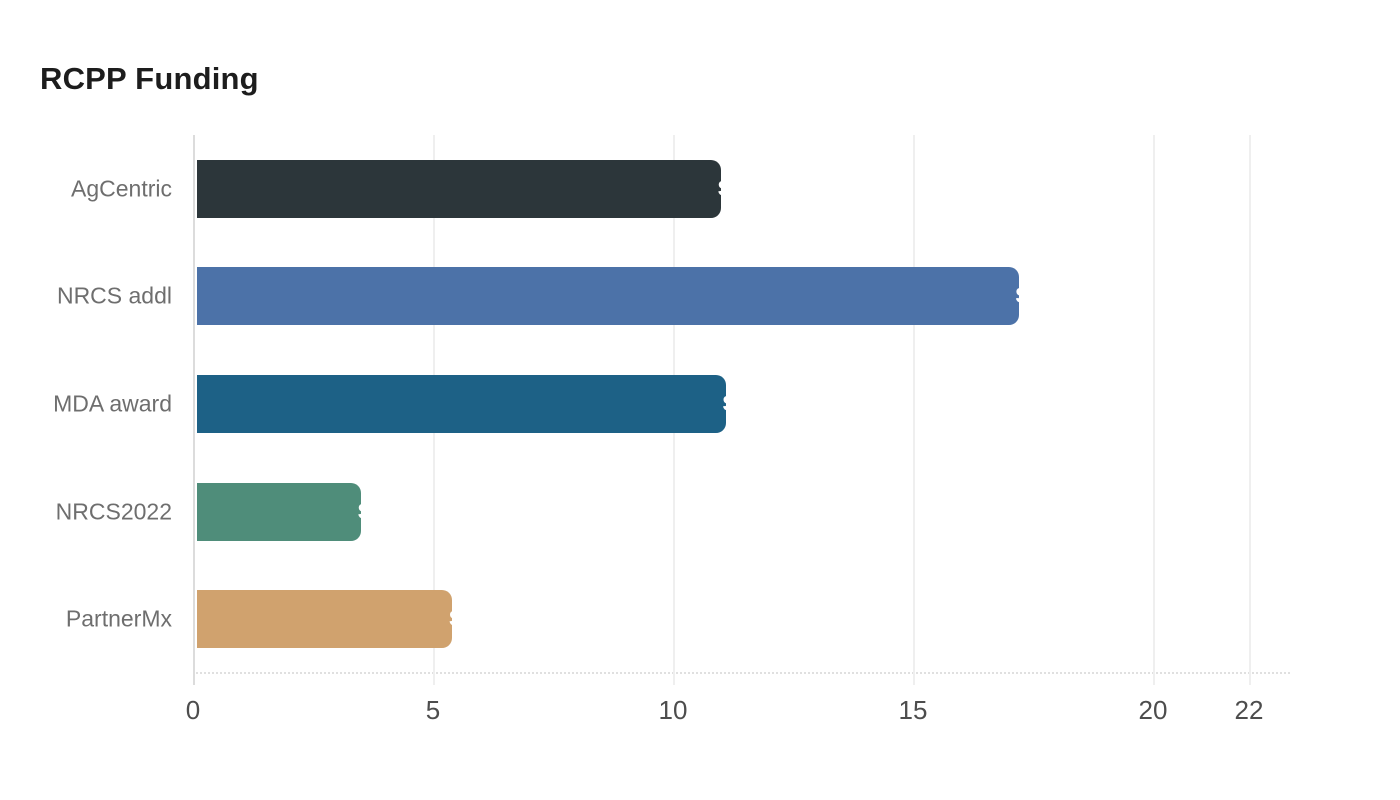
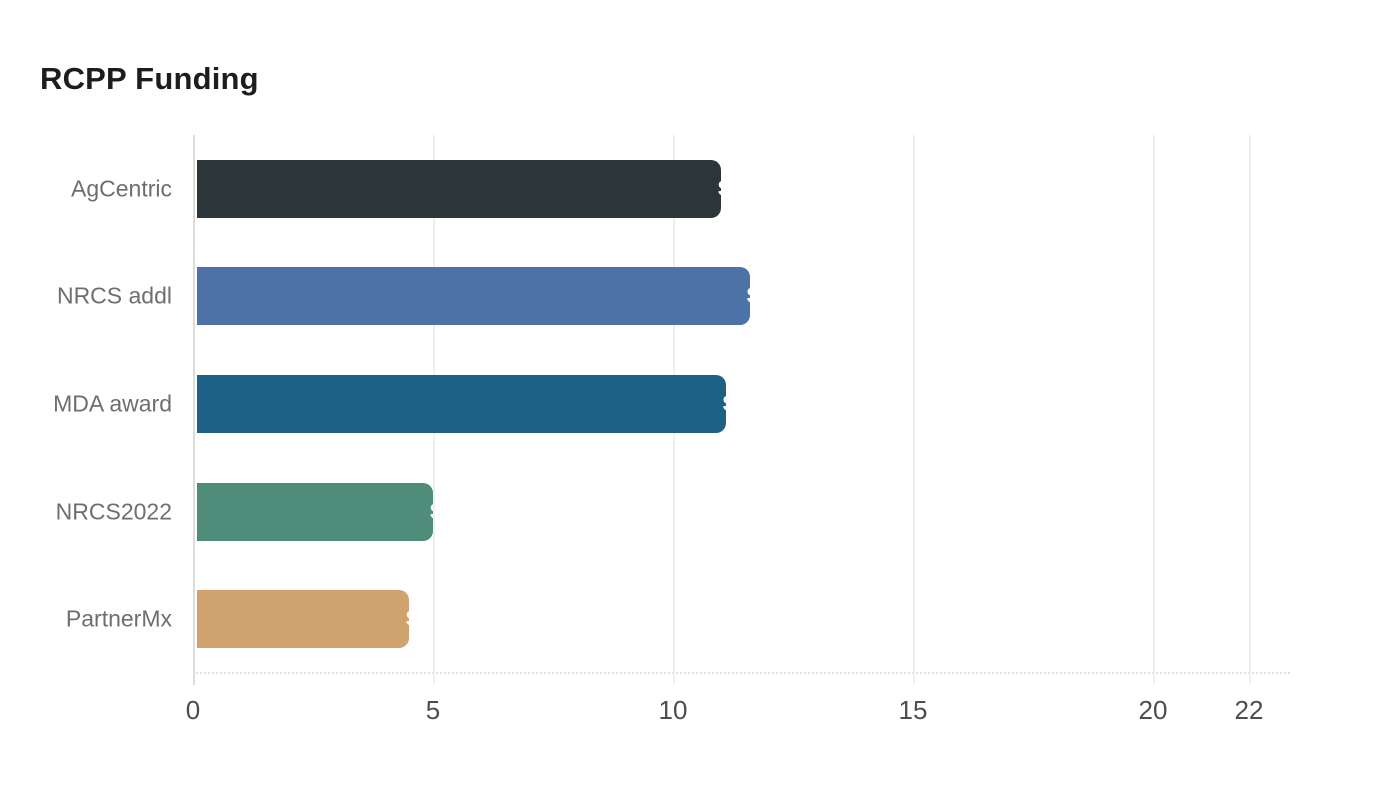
NRCS addl: $17.2 -> $11.6
NRCS2022: $3.5 -> $5.0
PartnerMx: $5.4 -> $4.5
